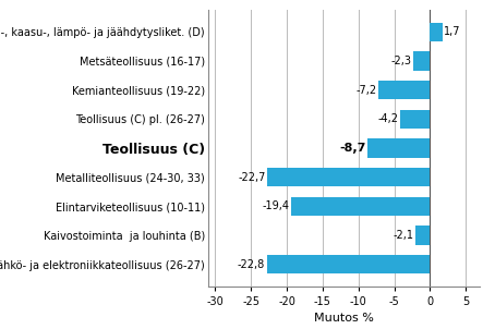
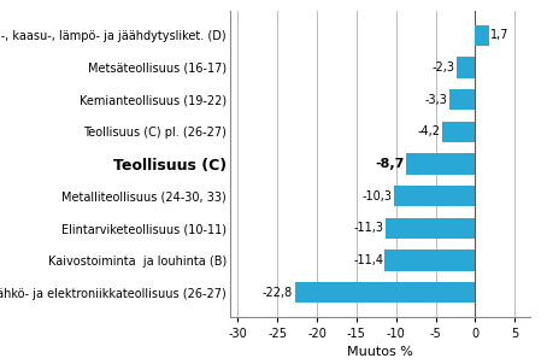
Kemianteollisuus (19-22): -7,2 -> -3,3
Metalliteollisuus (24-30, 33): -22,7 -> -10,3
Elintarviketeollisuus (10-11): -19,4 -> -11,3
Kaivostoiminta ja louhinta (B): -2,1 -> -11,4
